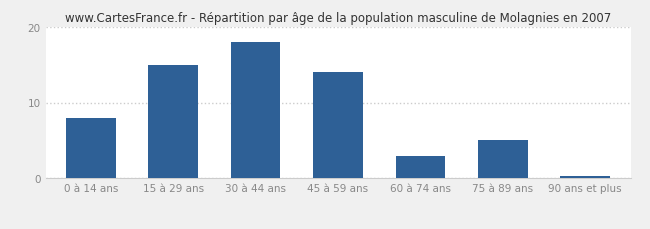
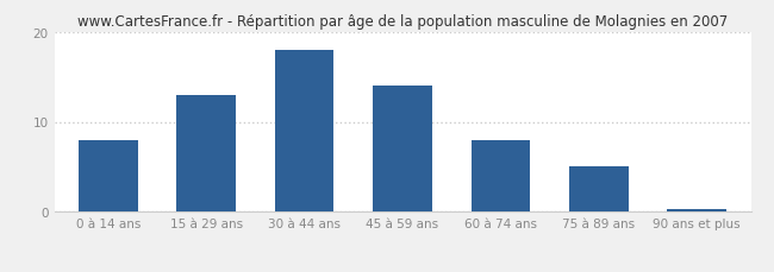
15 à 29 ans: 15.0 -> 13.0
60 à 74 ans: 3.0 -> 8.0
